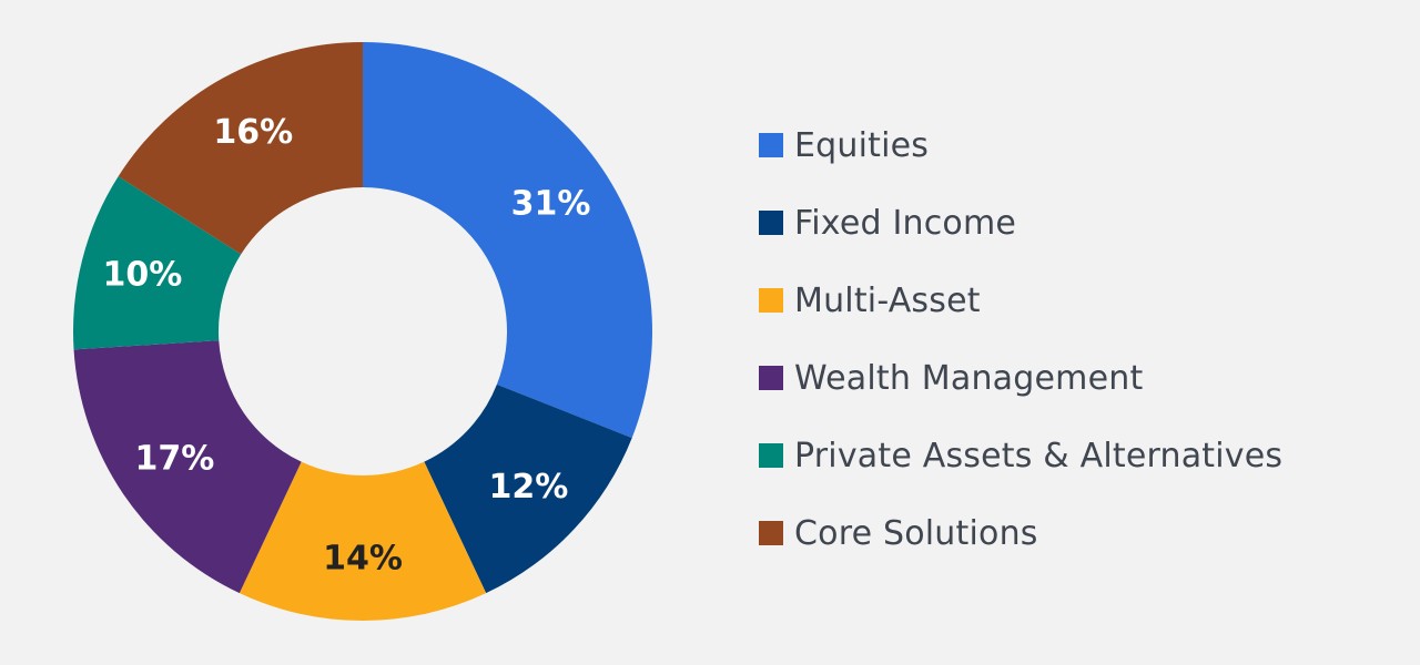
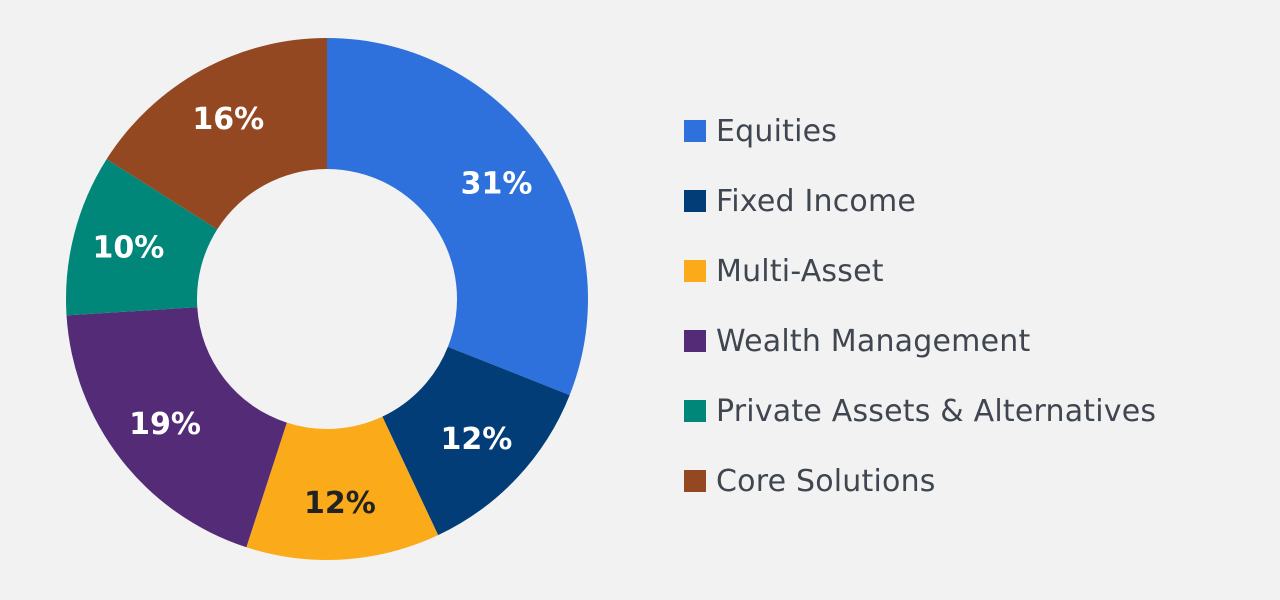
Multi-Asset: 14% -> 12%
Wealth Management: 17% -> 19%
